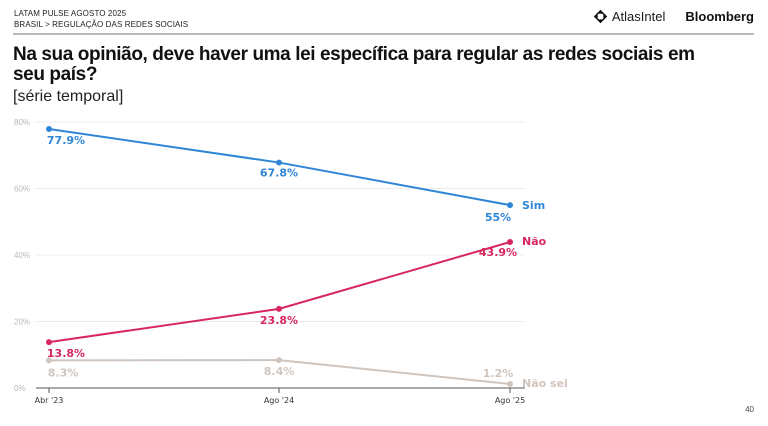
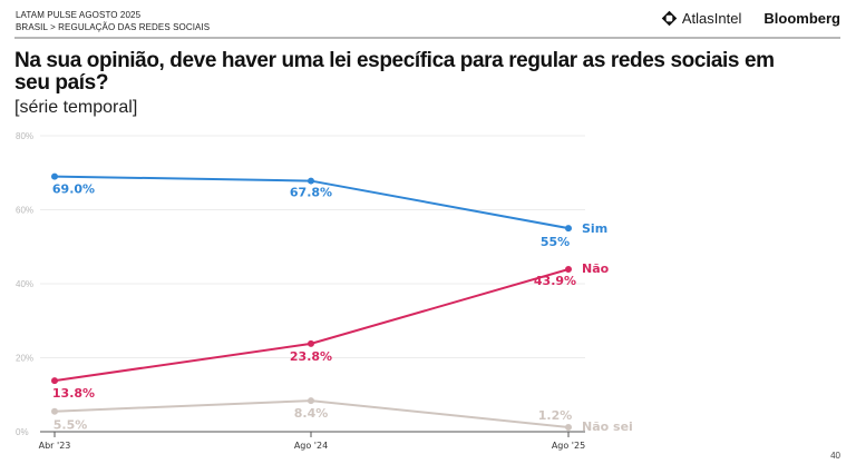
Sim/Abr '23: 77.9% -> 69.0%
Não sei/Abr '23: 8.3% -> 5.5%
